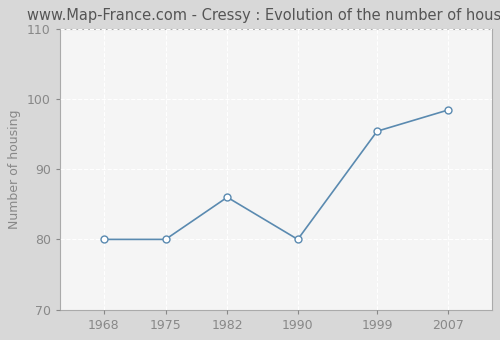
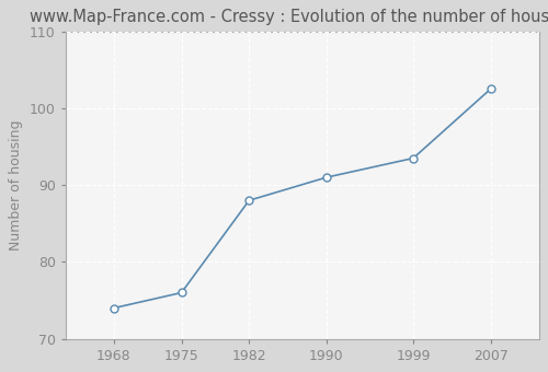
1968: 80.0 -> 74.0
1975: 80.0 -> 76.0
1982: 86.0 -> 88.0
1990: 80.0 -> 91.0
1999: 95.4 -> 93.5
2007: 98.4 -> 102.5
